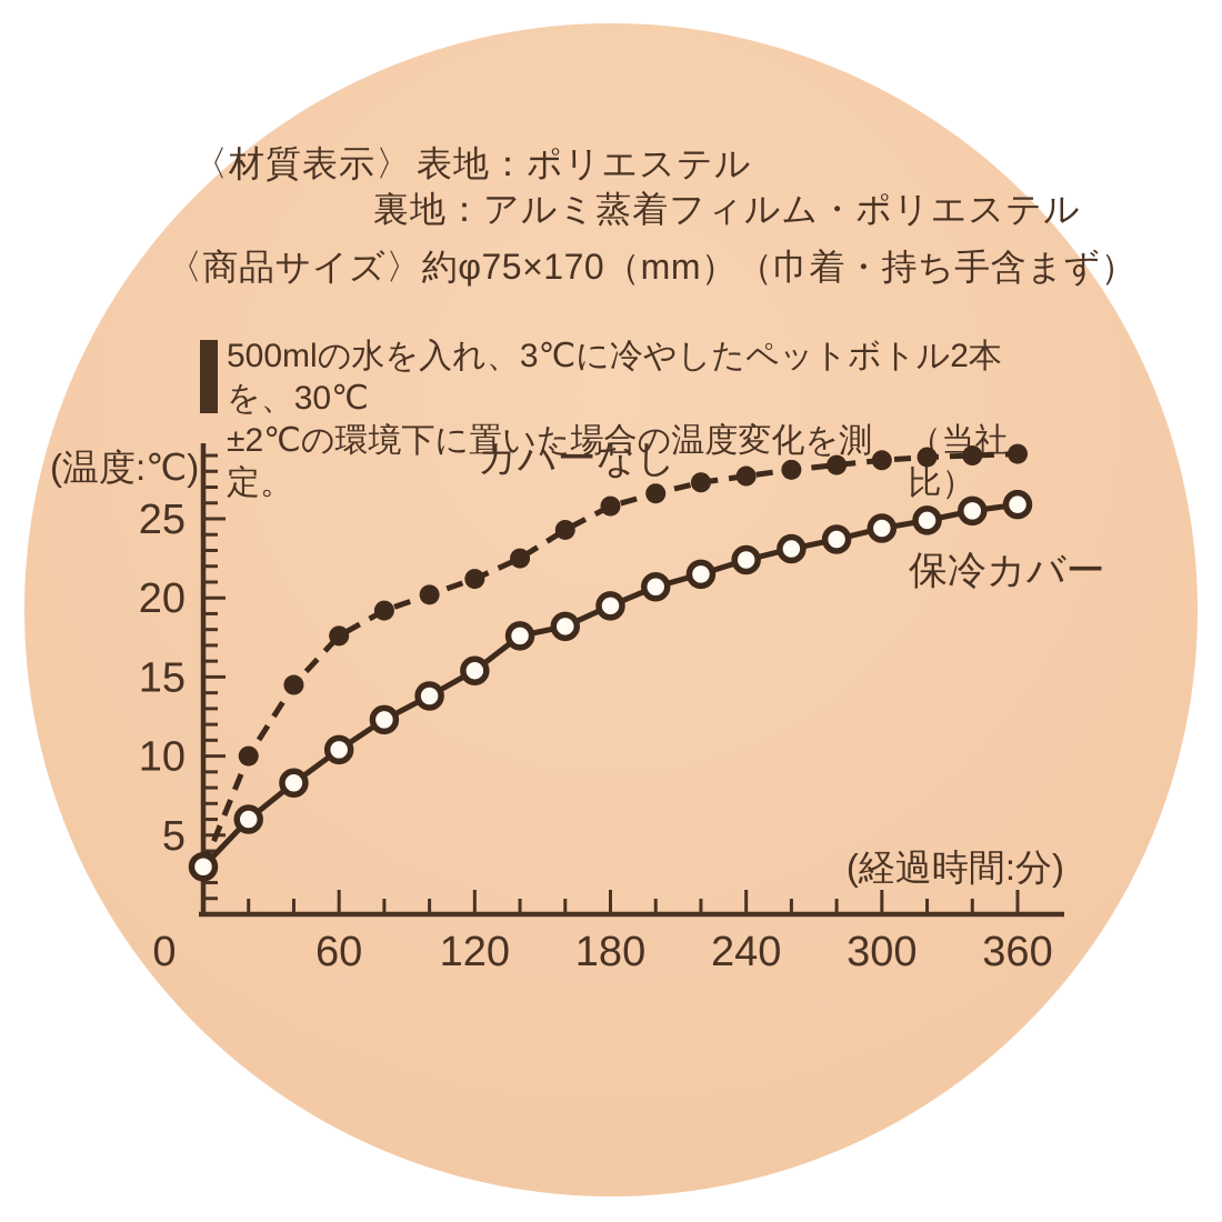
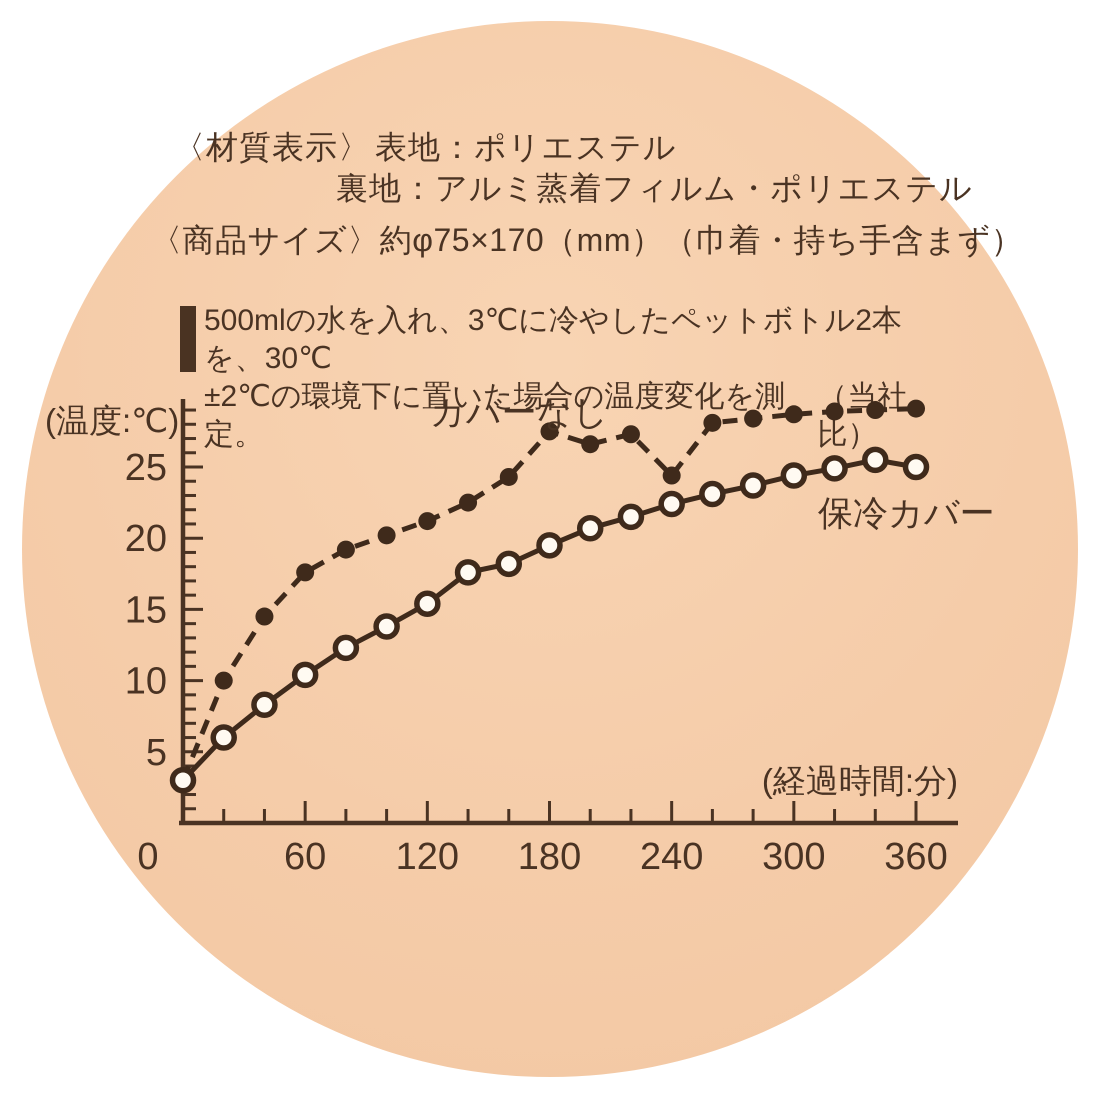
カバーなし/180: 25.8 -> 27.5
カバーなし/240: 27.7 -> 24.4
保冷カバー/360: 25.9 -> 25.0
